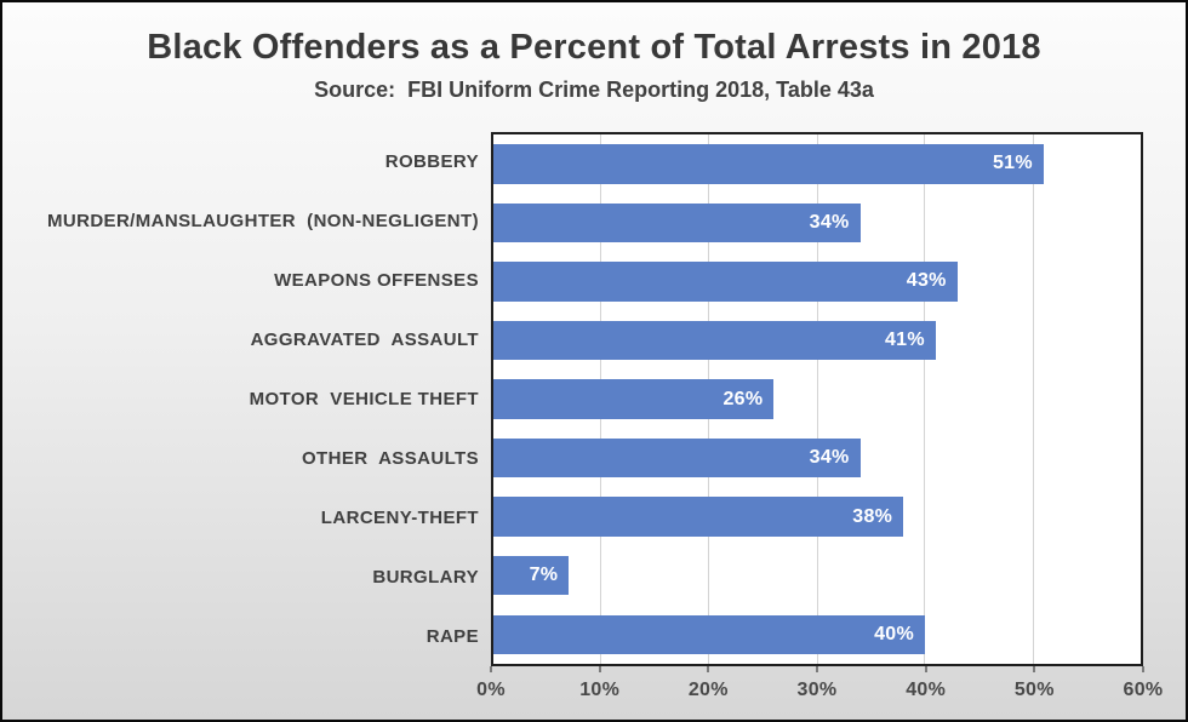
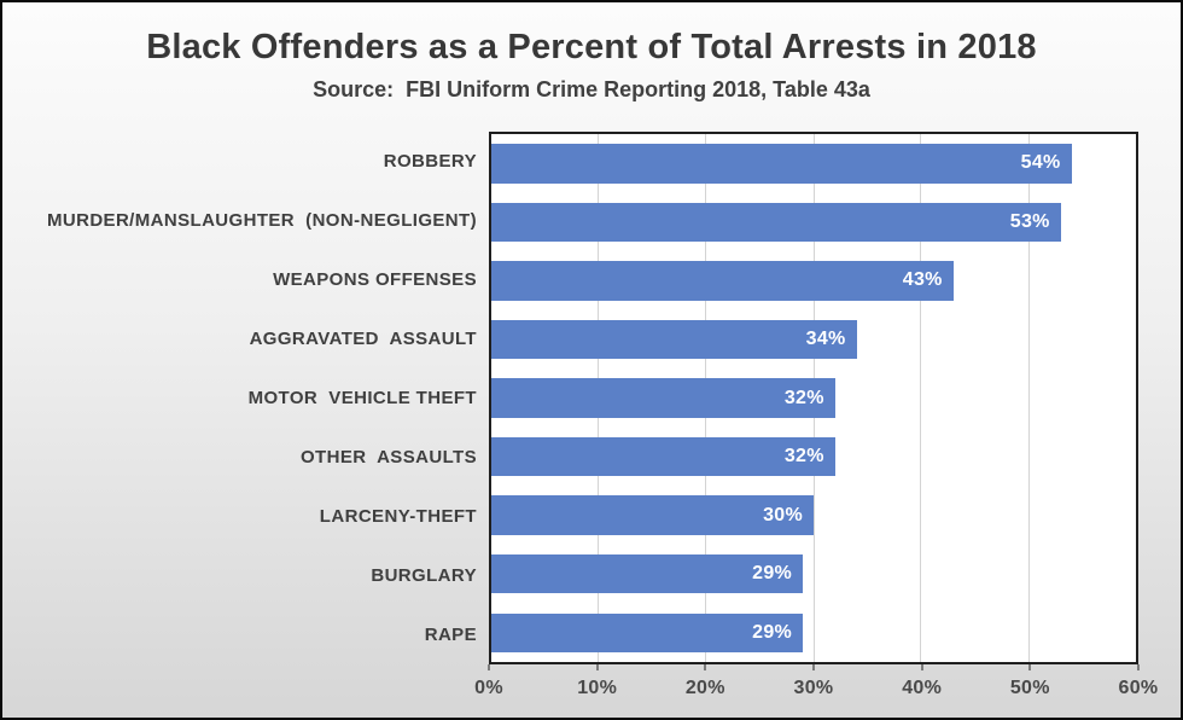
ROBBERY: 51% -> 54%
MURDER/MANSLAUGHTER (NON-NEGLIGENT): 34% -> 53%
AGGRAVATED ASSAULT: 41% -> 34%
MOTOR VEHICLE THEFT: 26% -> 32%
OTHER ASSAULTS: 34% -> 32%
LARCENY-THEFT: 38% -> 30%
BURGLARY: 7% -> 29%
RAPE: 40% -> 29%
